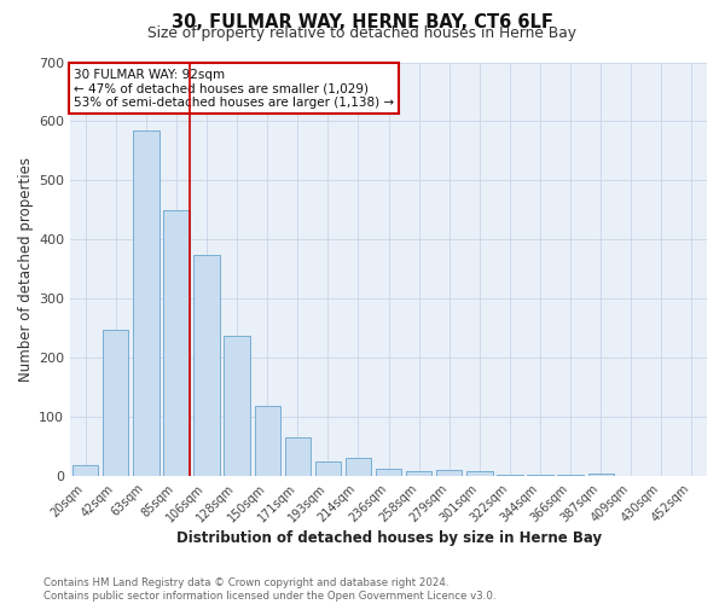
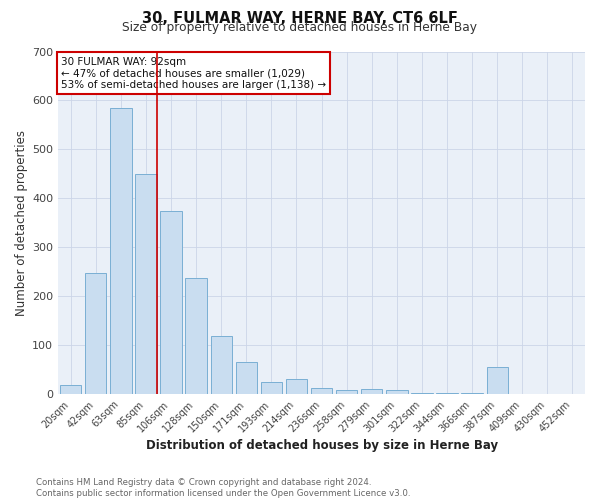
387sqm: 5 -> 55
